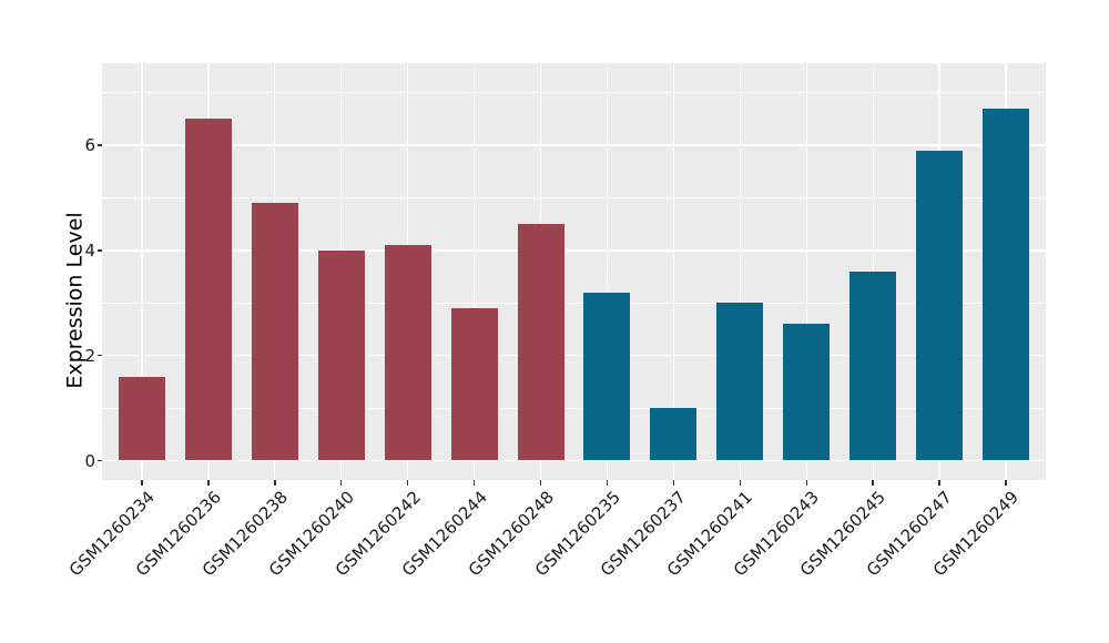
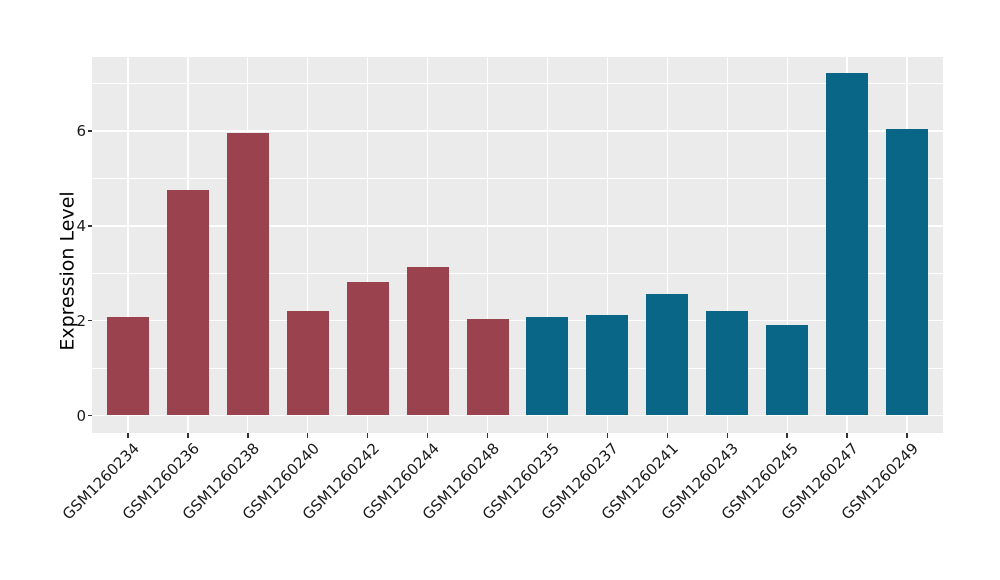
GSM1260234: 1.6 -> 2.1
GSM1260236: 6.5 -> 4.8
GSM1260238: 4.9 -> 6.0
GSM1260240: 4.0 -> 2.2
GSM1260242: 4.1 -> 2.8
GSM1260244: 2.9 -> 3.1
GSM1260248: 4.5 -> 2.0
GSM1260235: 3.2 -> 2.1
GSM1260237: 1.0 -> 2.1
GSM1260241: 3.0 -> 2.6
GSM1260243: 2.6 -> 2.2
GSM1260245: 3.6 -> 1.9
GSM1260247: 5.9 -> 7.2
GSM1260249: 6.7 -> 6.0
